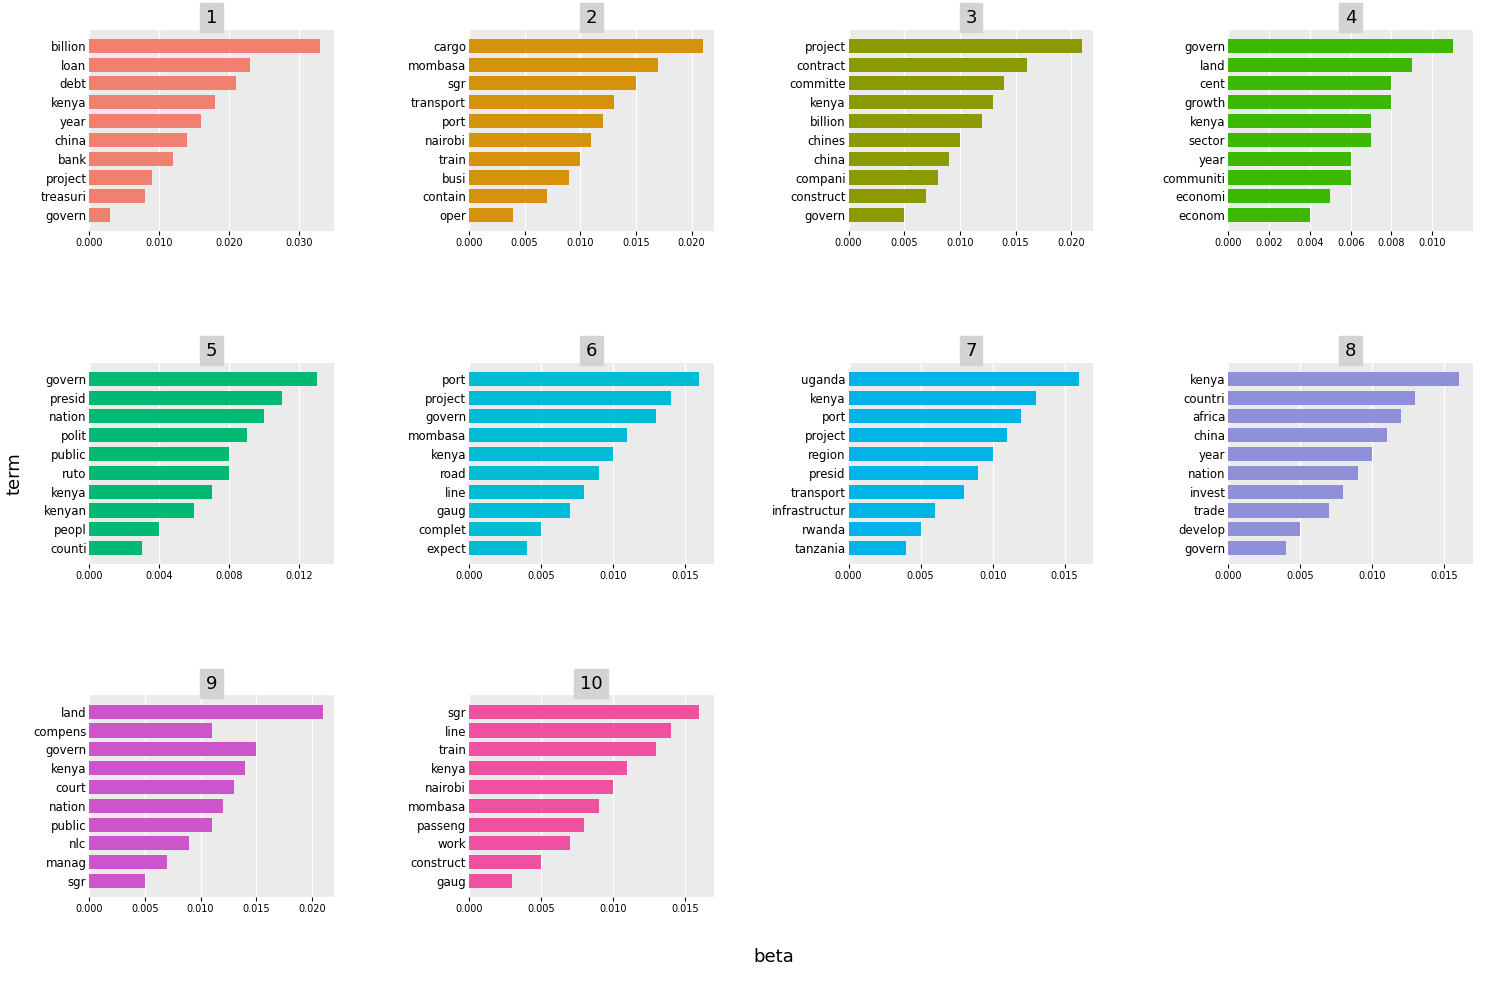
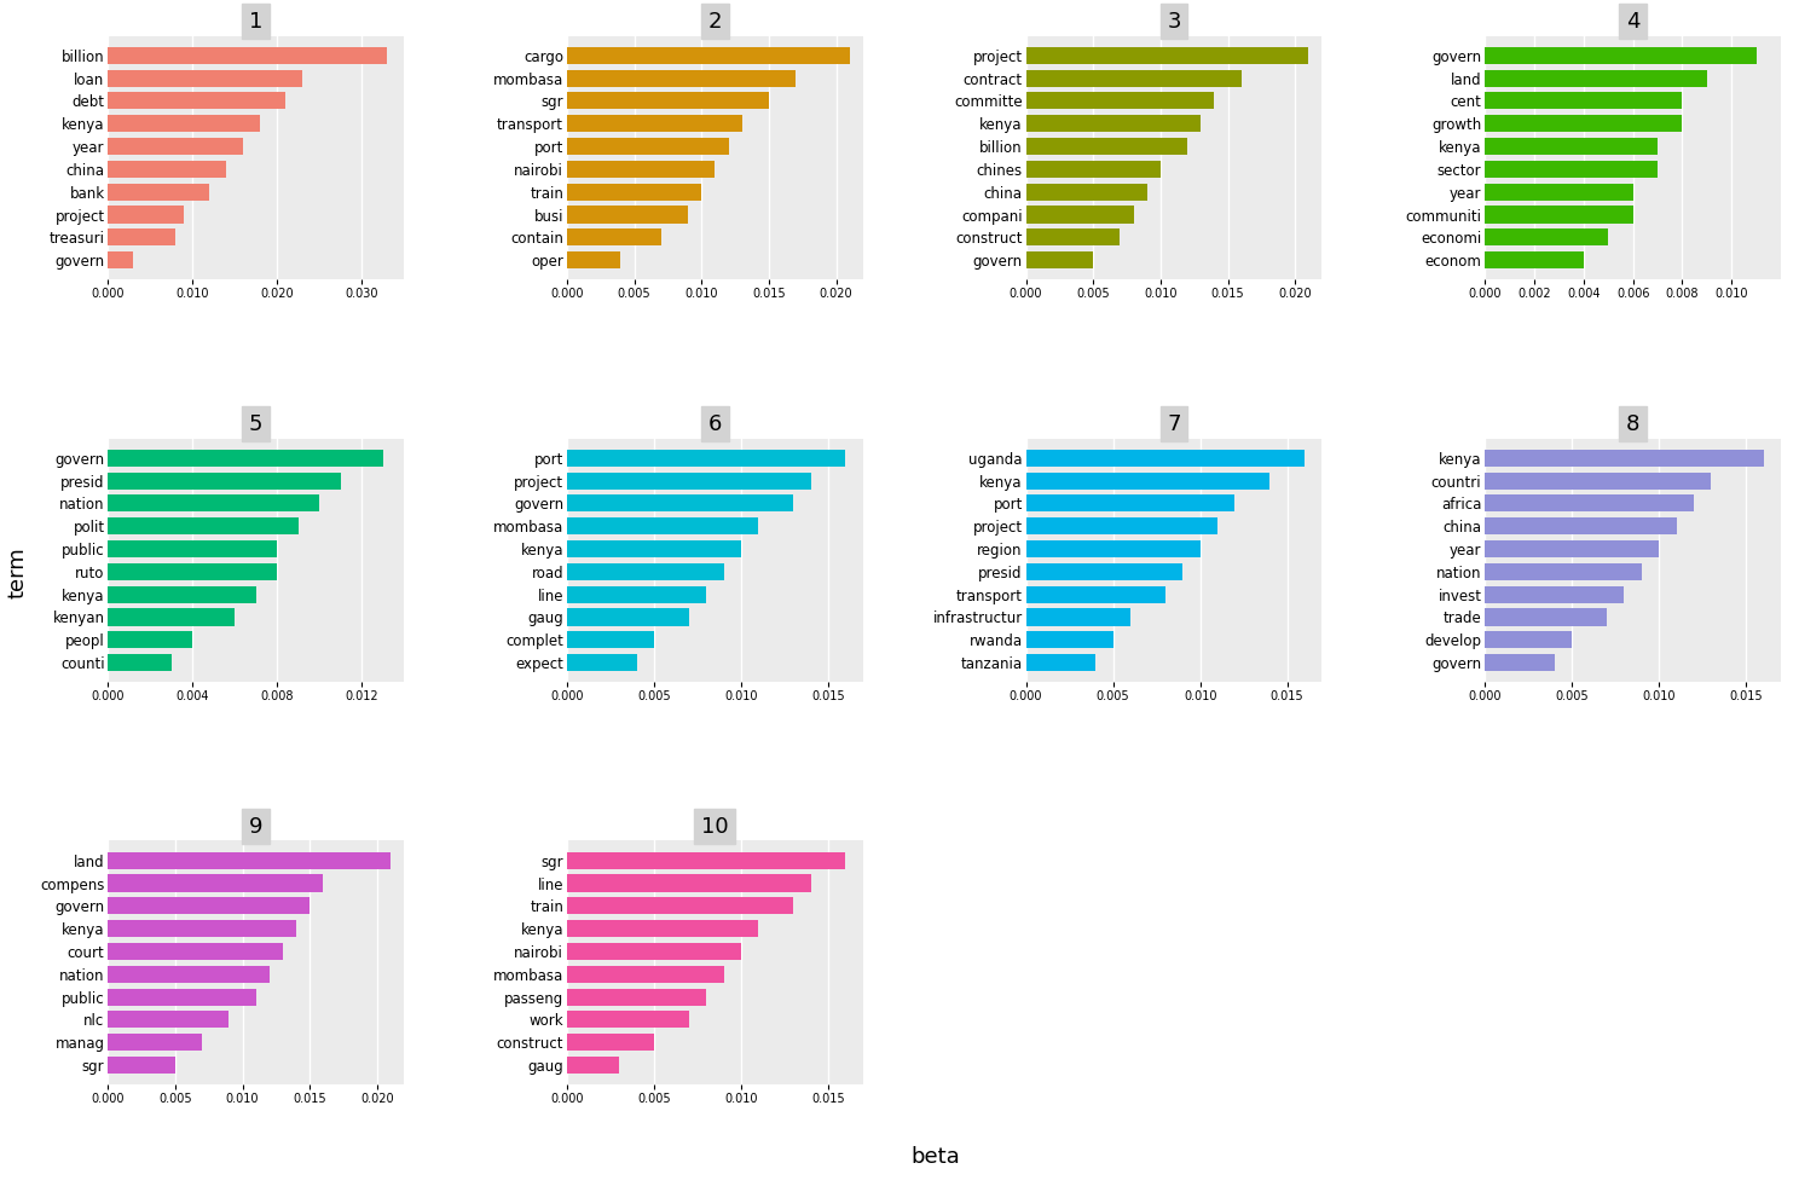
7/kenya: 0.013 -> 0.014
9/compens: 0.011 -> 0.016
